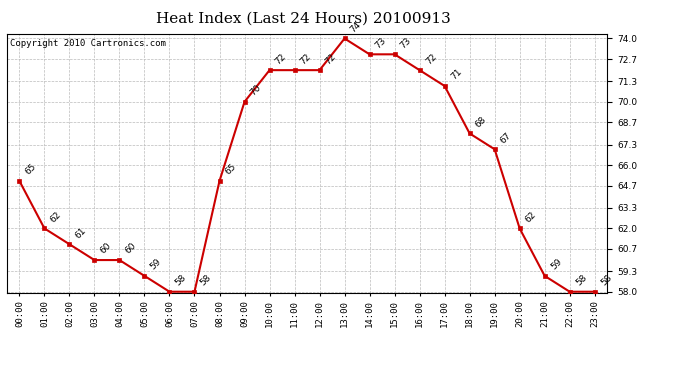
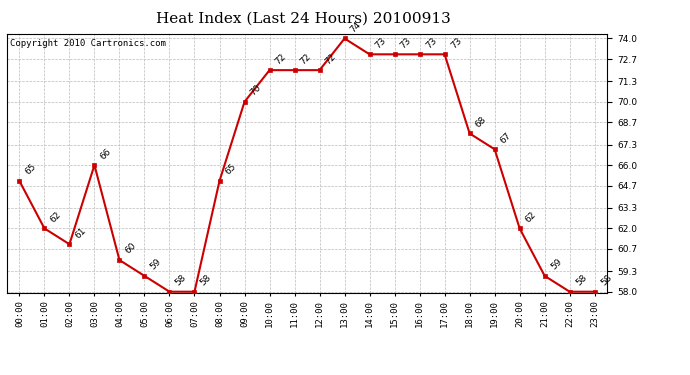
03:00: 60 -> 66
16:00: 72 -> 73
17:00: 71 -> 73
